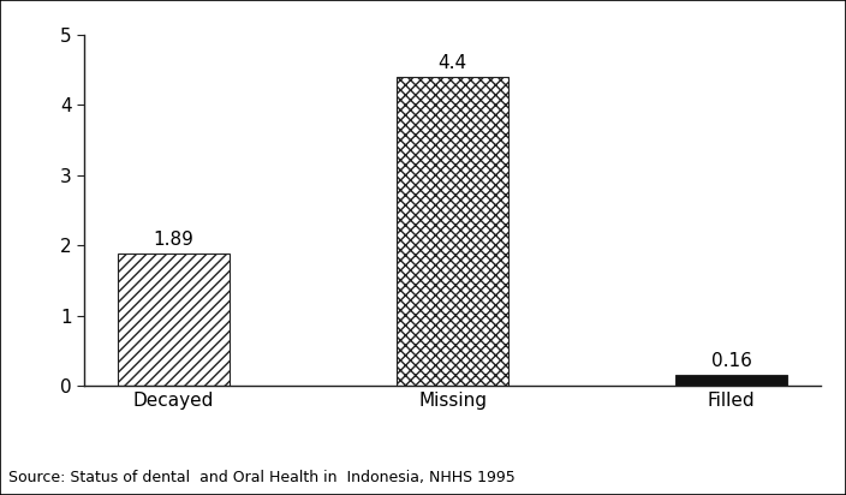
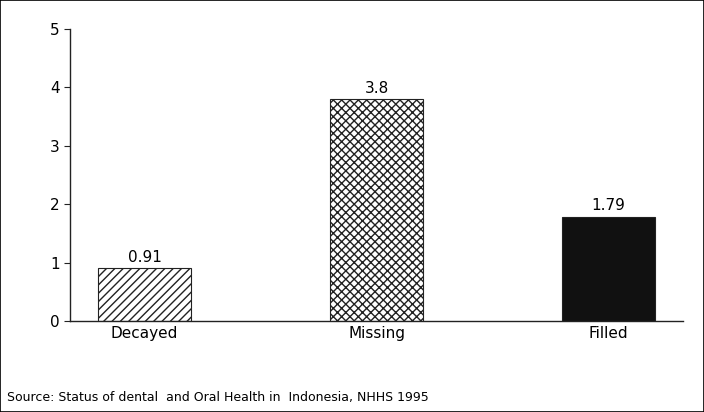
Decayed: 1.89 -> 0.91
Missing: 4.4 -> 3.8
Filled: 0.16 -> 1.79
